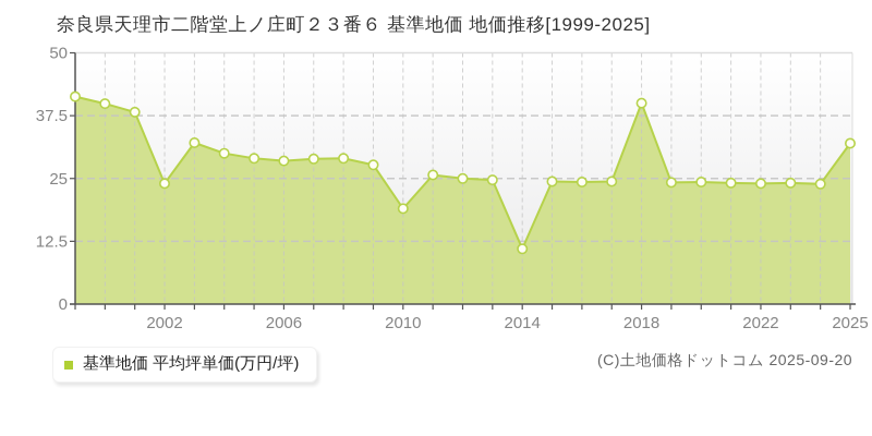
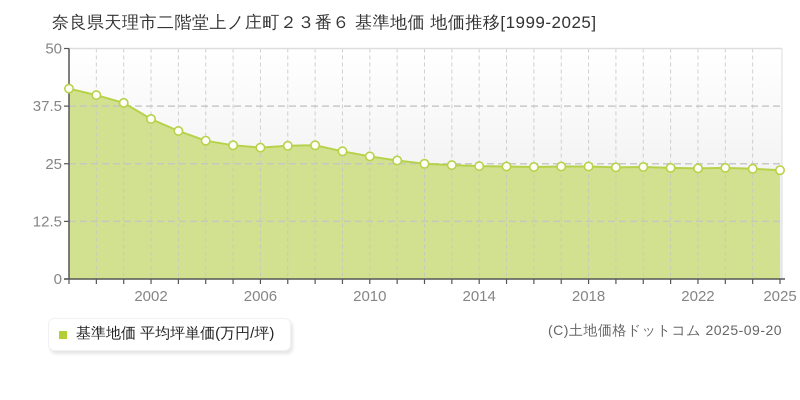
2002: 24 -> 35
2010: 19 -> 27
2014: 11 -> 24
2018: 40 -> 24
2025: 32 -> 24
